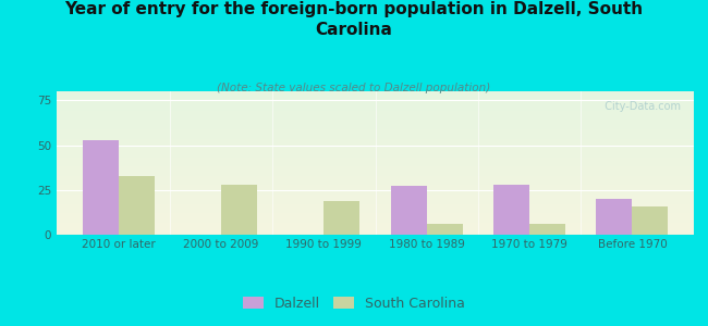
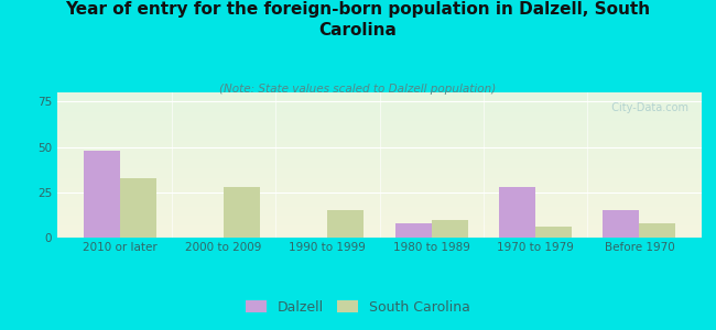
Dalzell/2010 or later: 53 -> 48
South Carolina/1990 to 1999: 19 -> 15
Dalzell/1980 to 1989: 27 -> 8
South Carolina/1980 to 1989: 6 -> 10
Dalzell/Before 1970: 20 -> 15
South Carolina/Before 1970: 16 -> 8
